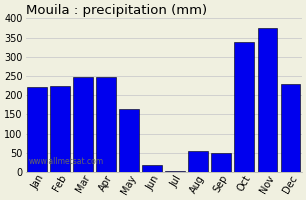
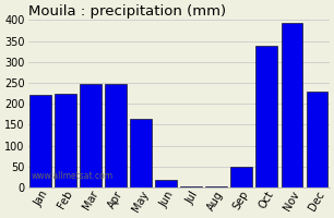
Aug: 55 -> 2
Nov: 375 -> 393
